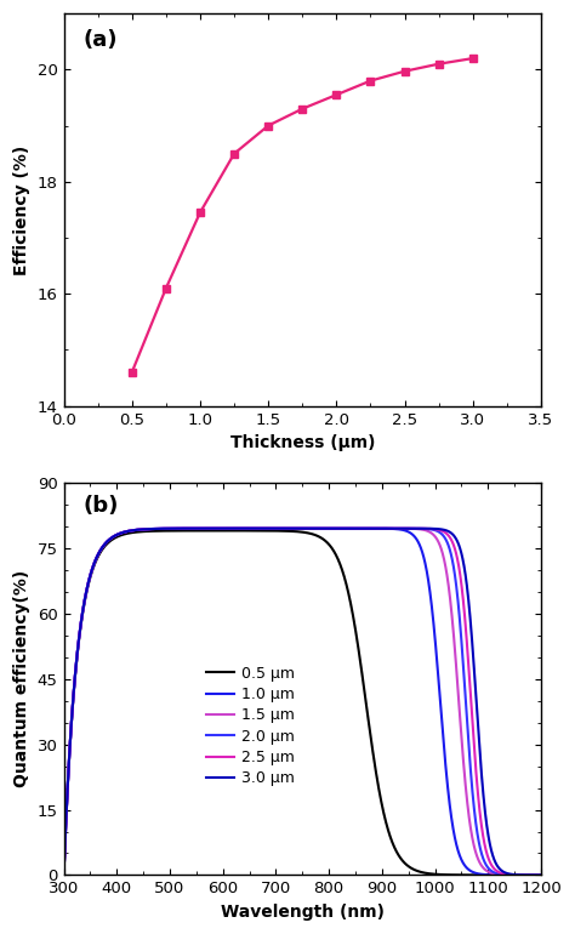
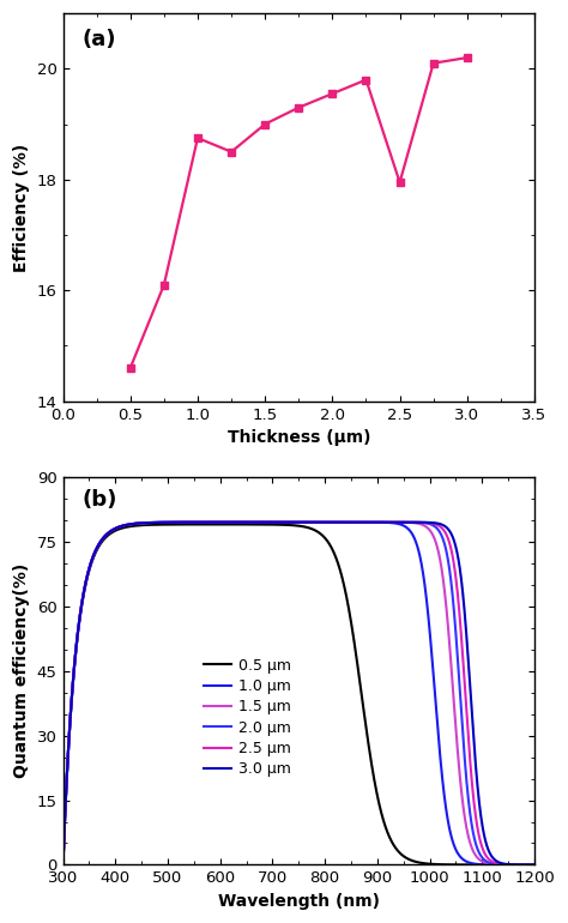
1.0: 17.45 -> 18.75
2.5: 19.97 -> 17.95
